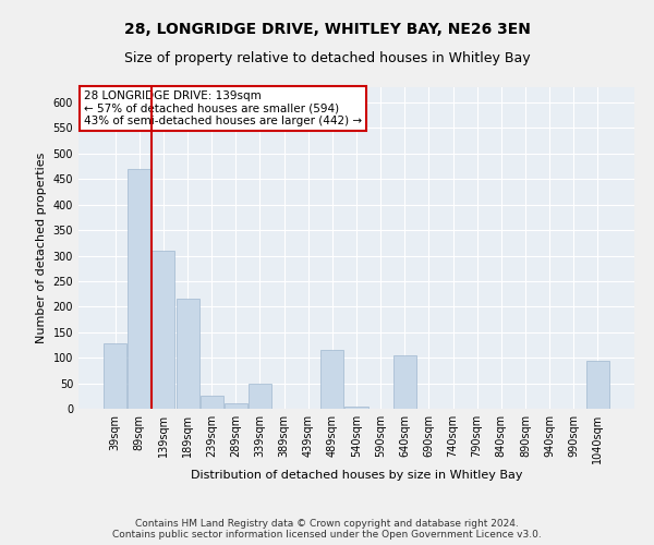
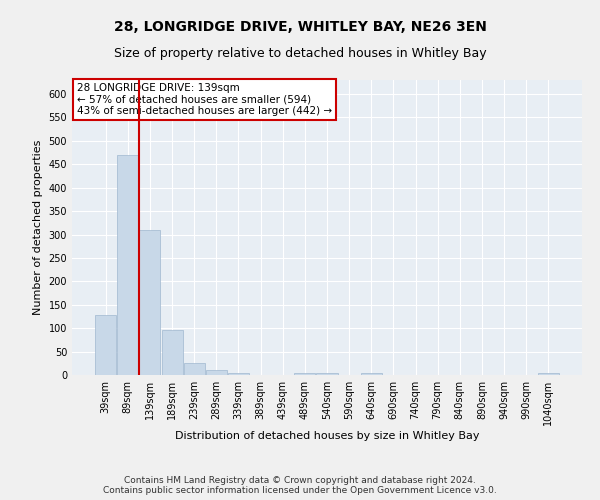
189sqm: 215 -> 96
339sqm: 50 -> 4
489sqm: 115 -> 5
640sqm: 105 -> 4
1040sqm: 95 -> 4
